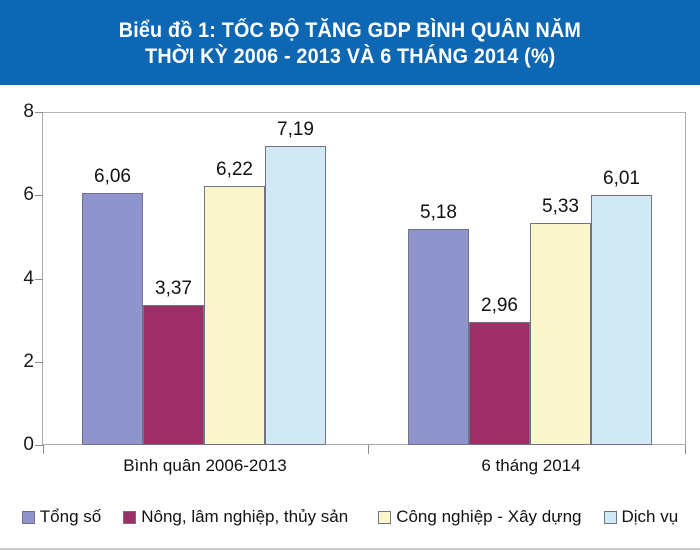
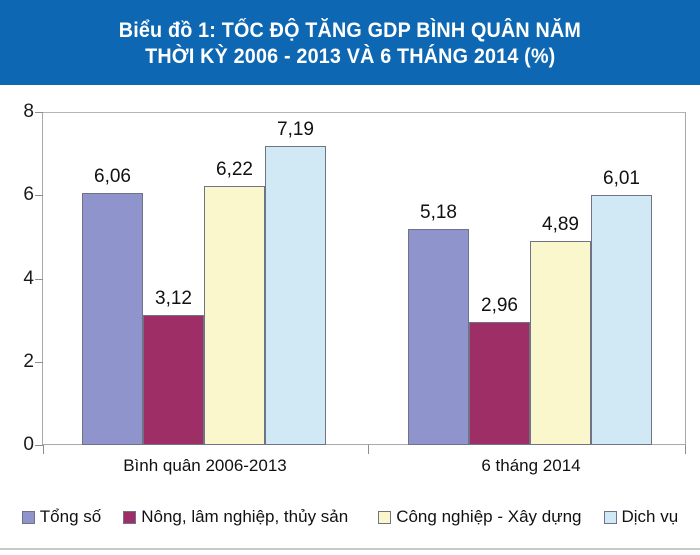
Nông, lâm nghiệp, thủy sản/Bình quân 2006-2013: 3,37 -> 3,12
Công nghiệp - Xây dựng/6 tháng 2014: 5,33 -> 4,89
